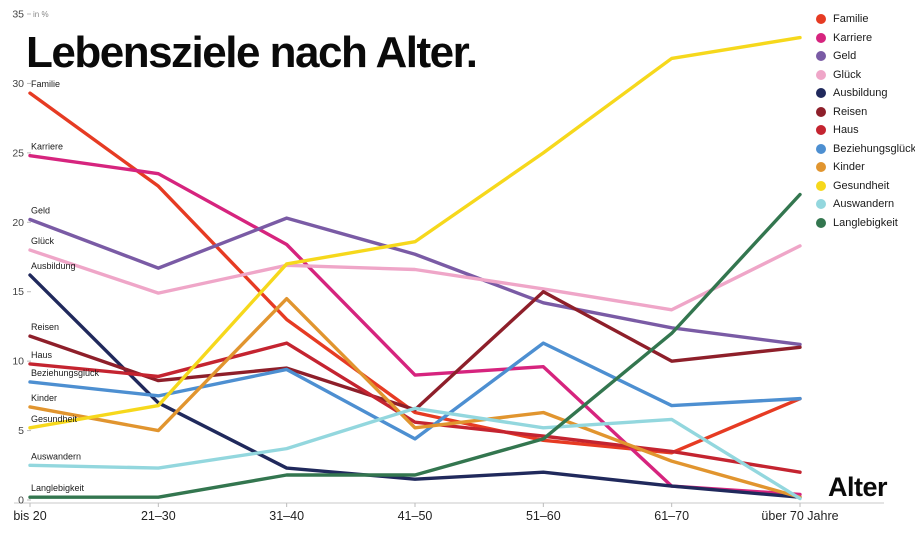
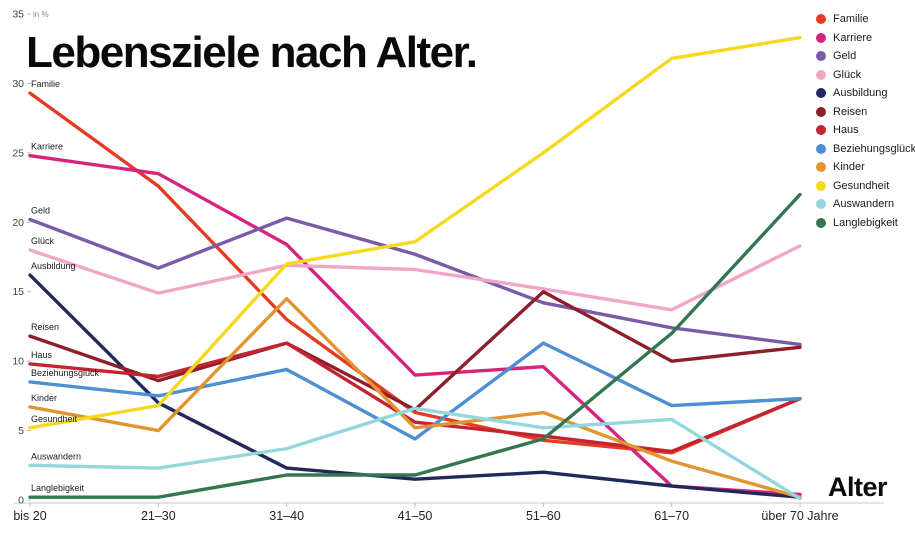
Reisen/31–40: 9.5 -> 11.3
Haus/über 70 Jahre: 2.0 -> 7.3
